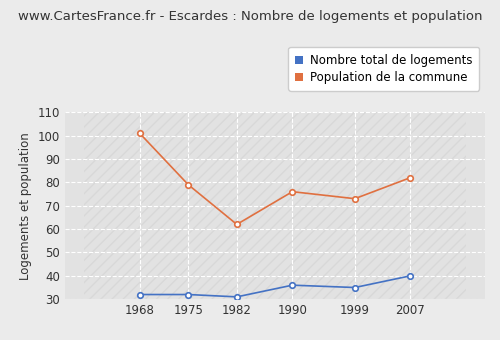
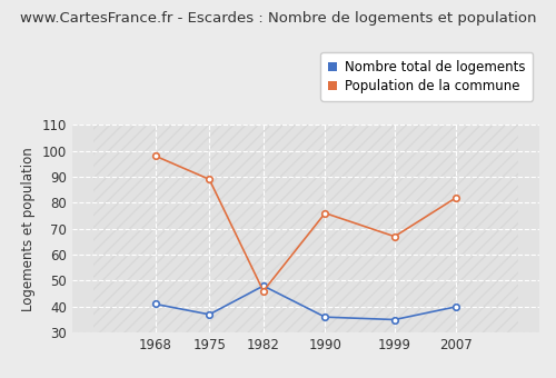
Nombre total de logements/1968: 32 -> 41
Population de la commune/1968: 101 -> 98
Nombre total de logements/1975: 32 -> 37
Population de la commune/1975: 79 -> 89
Nombre total de logements/1982: 31 -> 48
Population de la commune/1982: 62 -> 46
Population de la commune/1999: 73 -> 67
